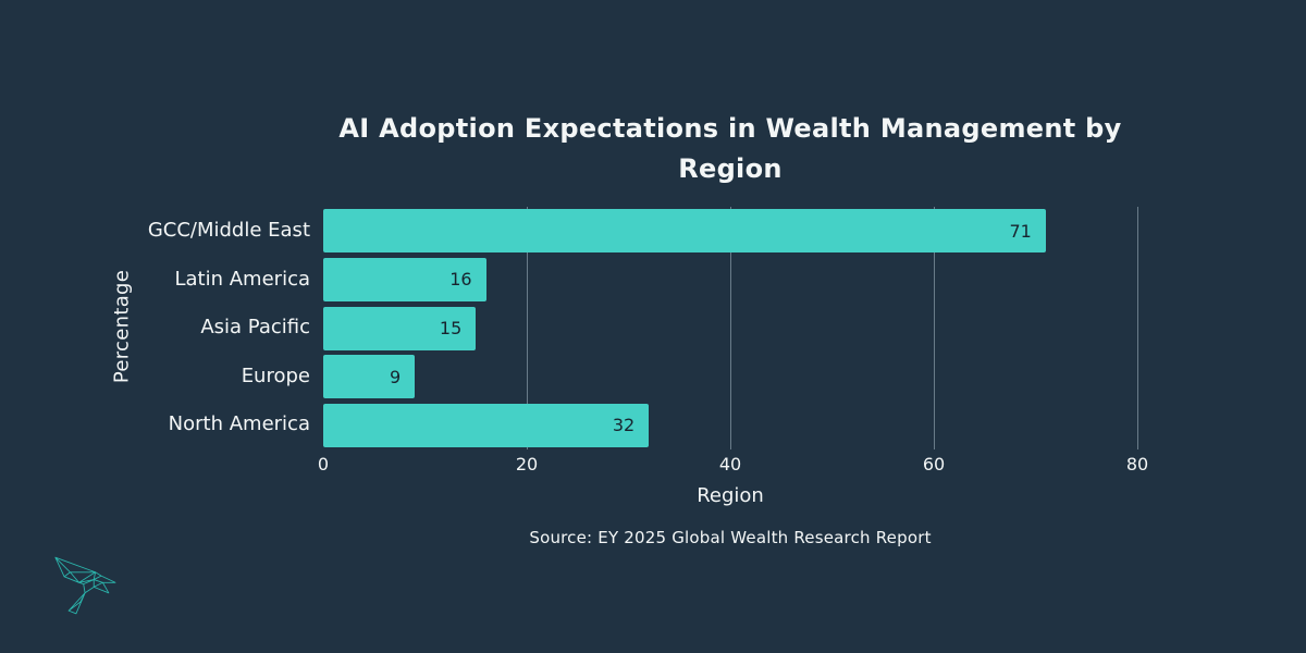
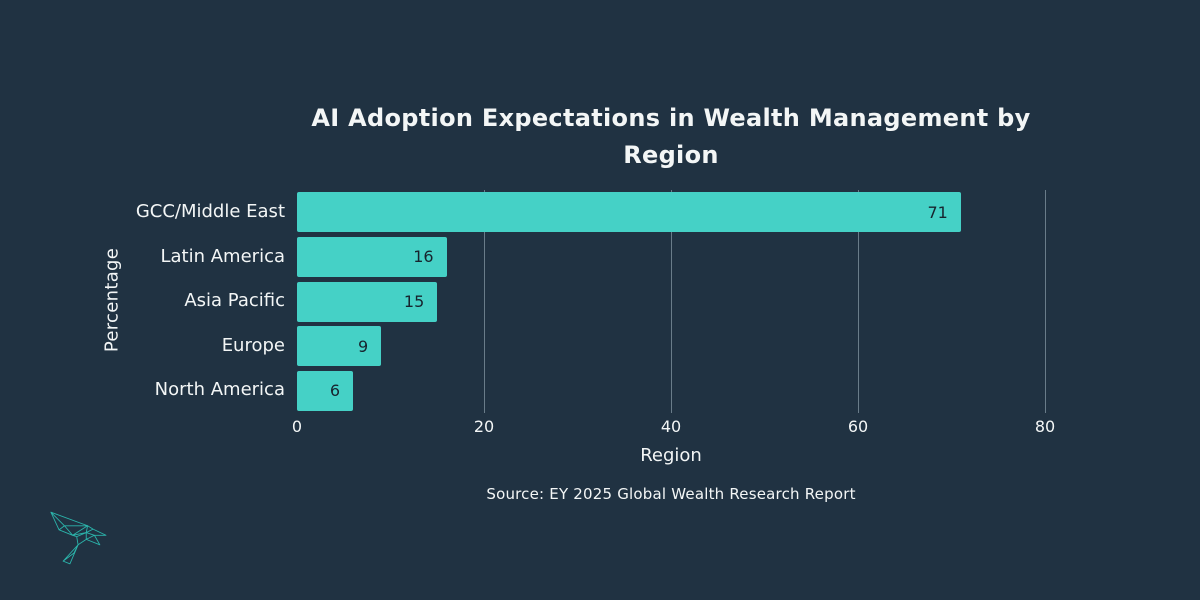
North America: 32 -> 6
